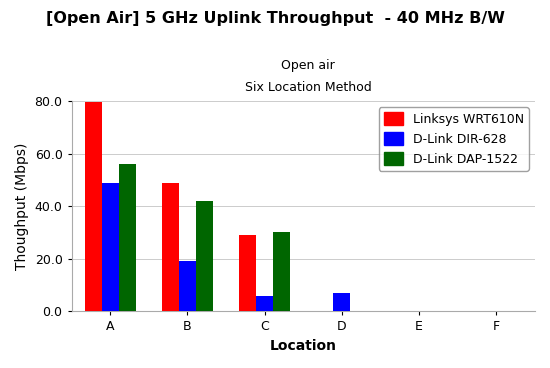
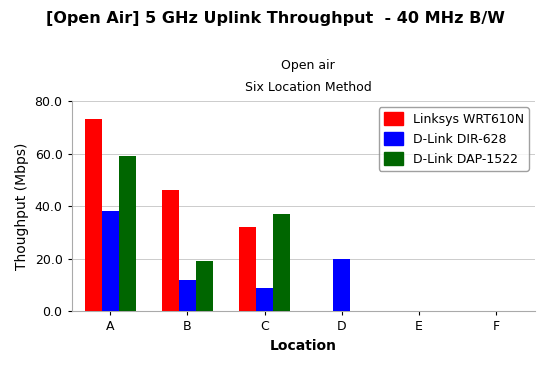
Linksys WRT610N/A: 79.5 -> 73.0
D-Link DIR-628/A: 49 -> 38
D-Link DAP-1522/A: 56 -> 59
Linksys WRT610N/B: 49.0 -> 46.0
D-Link DIR-628/B: 19 -> 12
D-Link DAP-1522/B: 42 -> 19
Linksys WRT610N/C: 29.0 -> 32.0
D-Link DIR-628/C: 6 -> 9
D-Link DAP-1522/C: 30 -> 37
D-Link DIR-628/D: 7 -> 20
